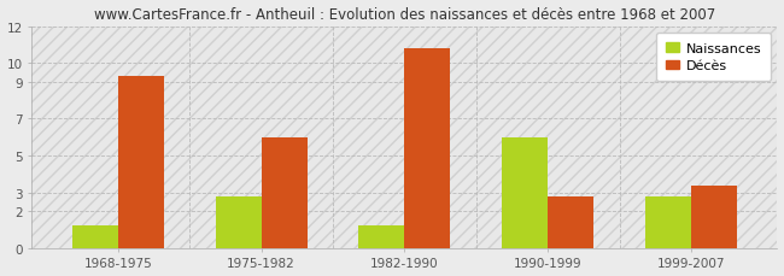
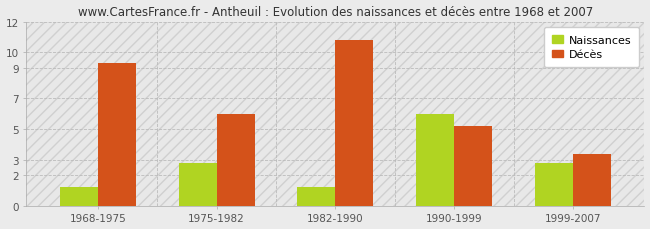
Décès/1990-1999: 2.8 -> 5.2
